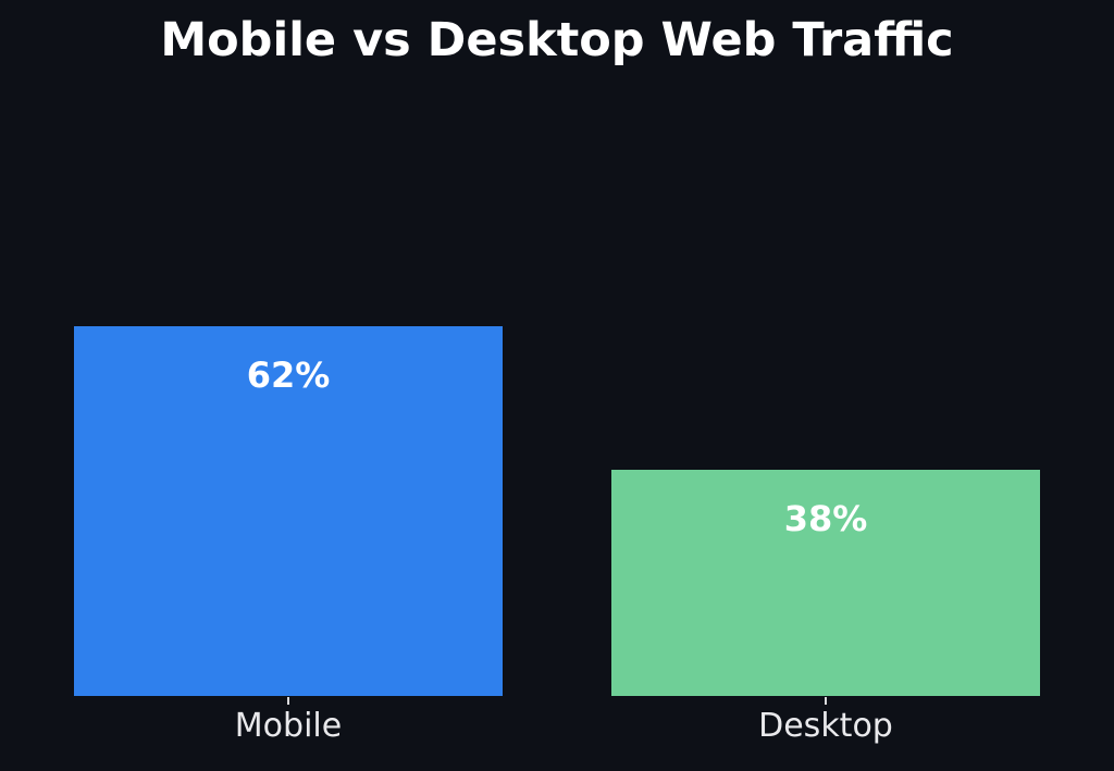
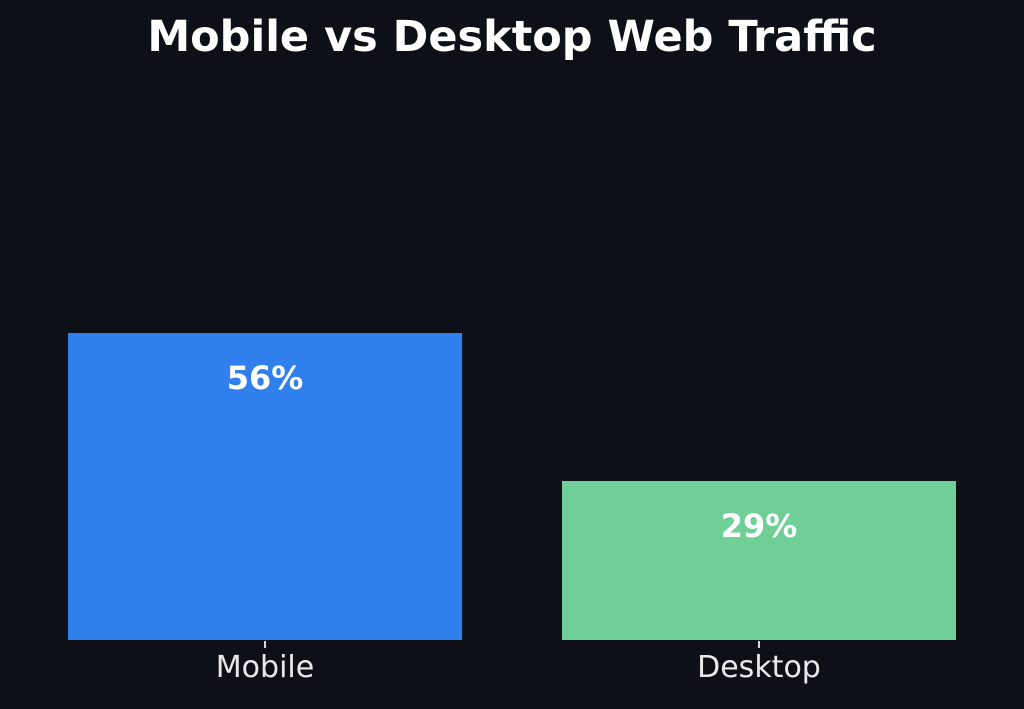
Mobile: 62% -> 56%
Desktop: 38% -> 29%
